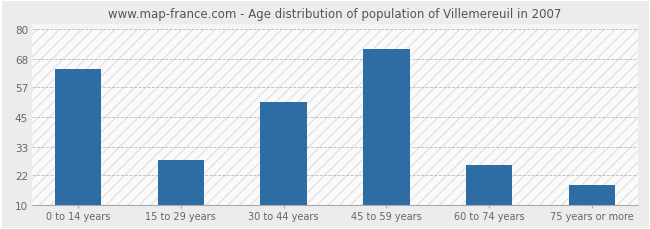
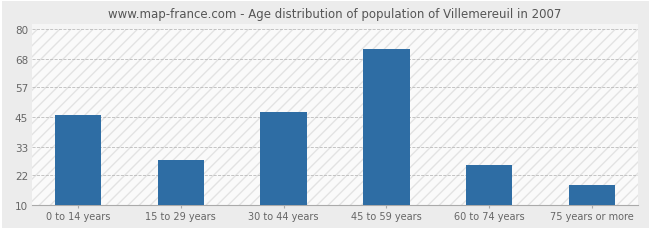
0 to 14 years: 64 -> 46
30 to 44 years: 51 -> 47
